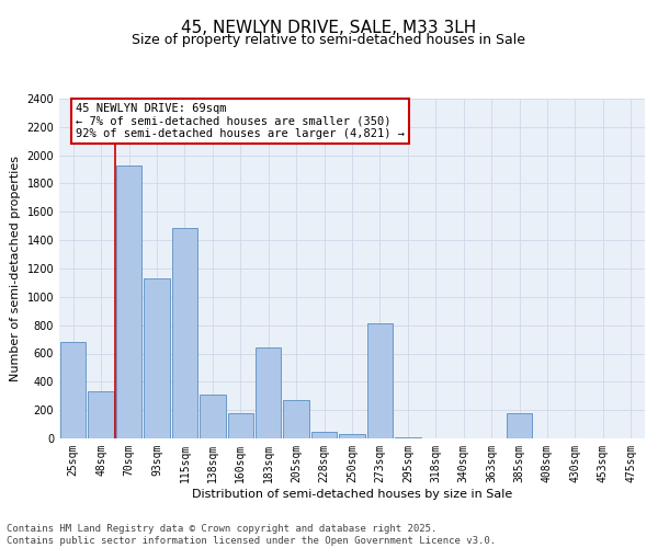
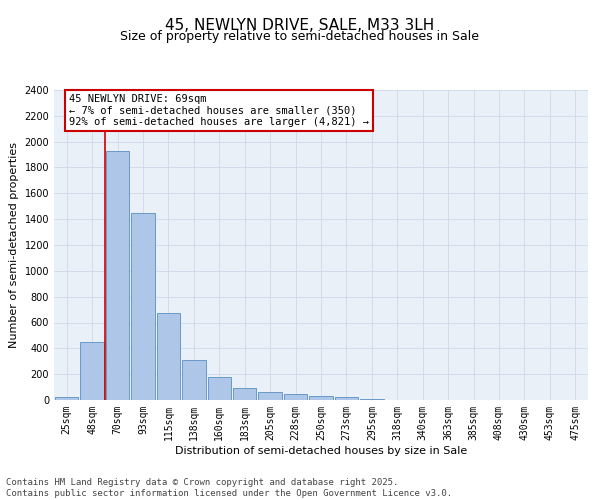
25sqm: 680 -> 20
48sqm: 330 -> 450
93sqm: 1130 -> 1450
115sqm: 1490 -> 670
183sqm: 640 -> 100
205sqm: 270 -> 60
273sqm: 810 -> 20
385sqm: 180 -> 0
